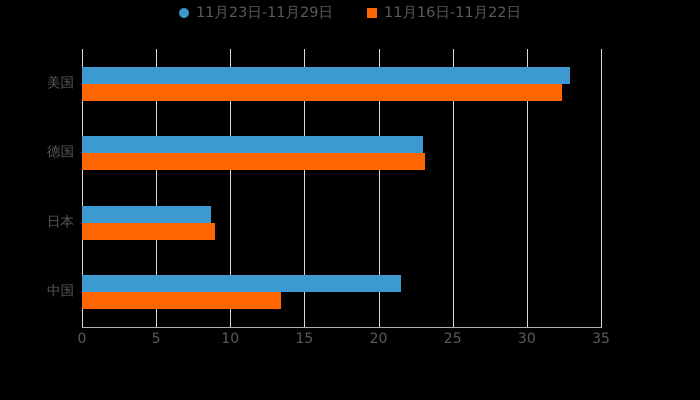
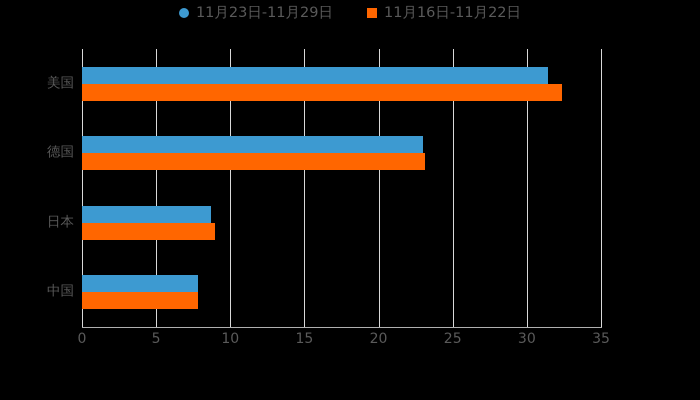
11月23日-11月29日/美国: 32.9 -> 31.4
11月23日-11月29日/中国: 21.5 -> 7.8
11月16日-11月22日/中国: 13.4 -> 7.8
